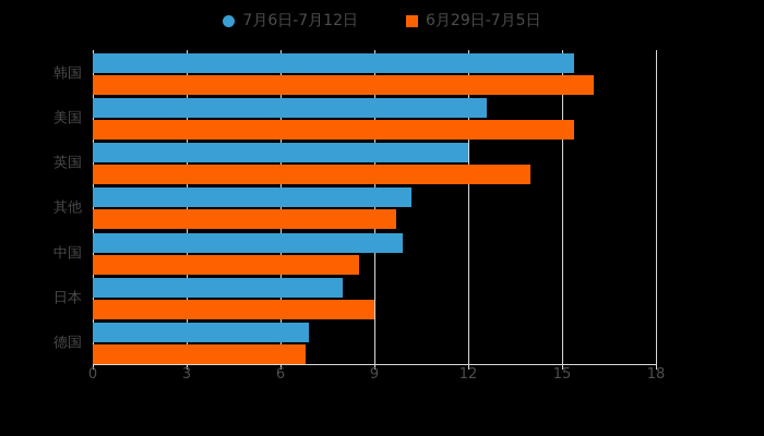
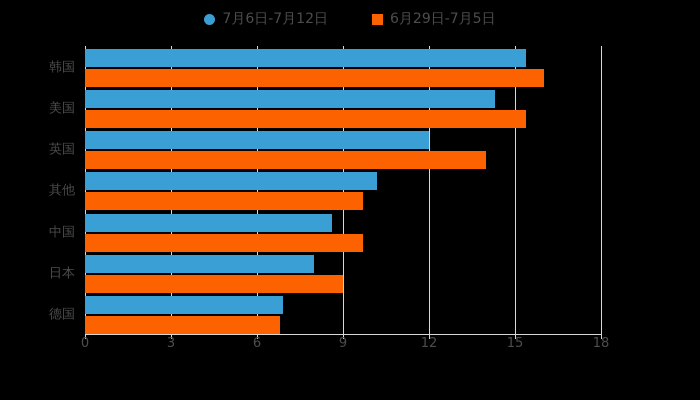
7月6日-7月12日/美国: 12.6 -> 14.3
7月6日-7月12日/中国: 9.9 -> 8.6
6月29日-7月5日/中国: 8.5 -> 9.7
